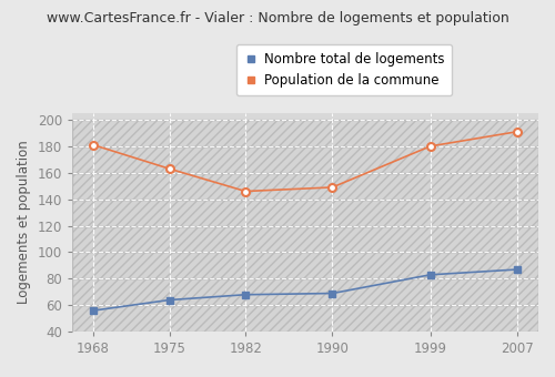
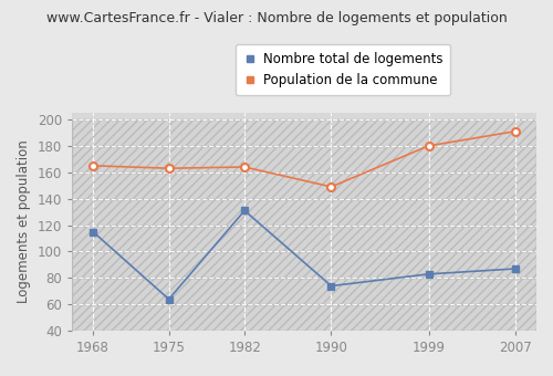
Nombre total de logements/1968: 56 -> 115
Population de la commune/1968: 181 -> 165
Nombre total de logements/1982: 68 -> 131
Population de la commune/1982: 146 -> 164
Nombre total de logements/1990: 69 -> 74
